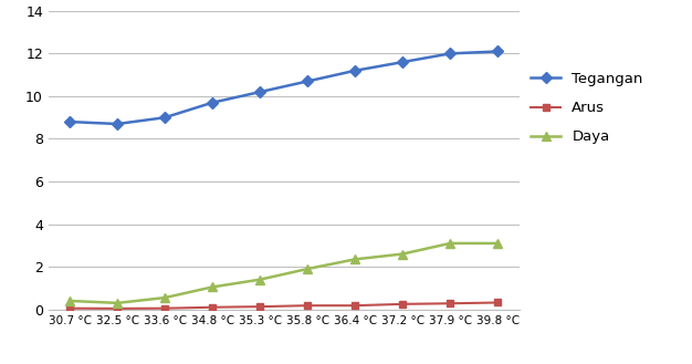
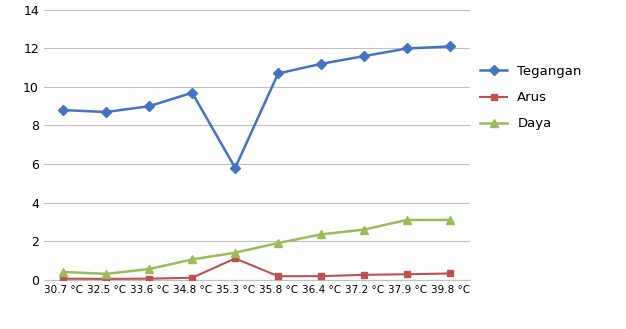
Tegangan/35.3 °C: 10.2 -> 5.8
Arus/35.3 °C: 0.1 -> 1.1
